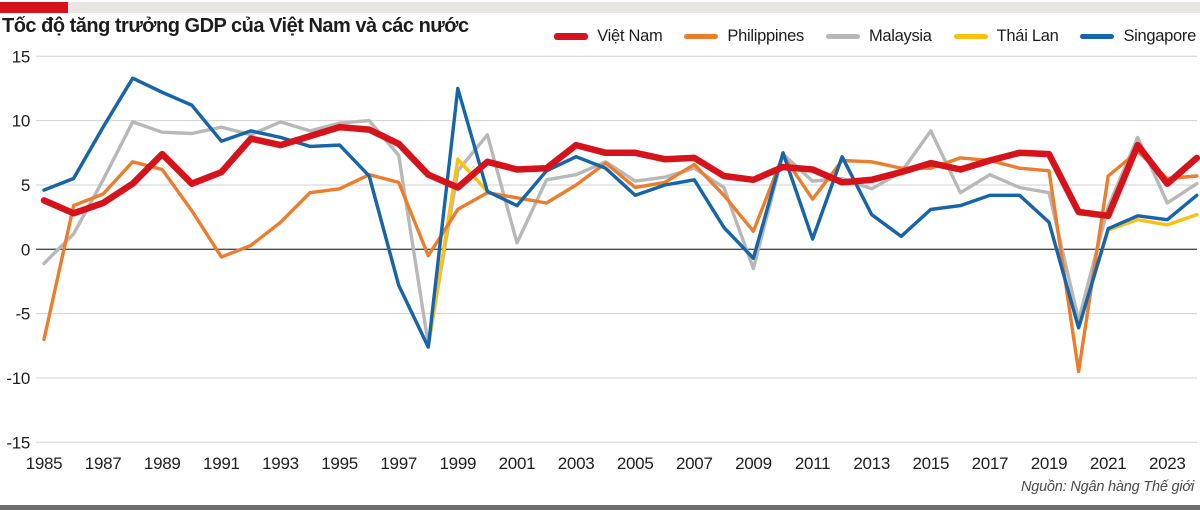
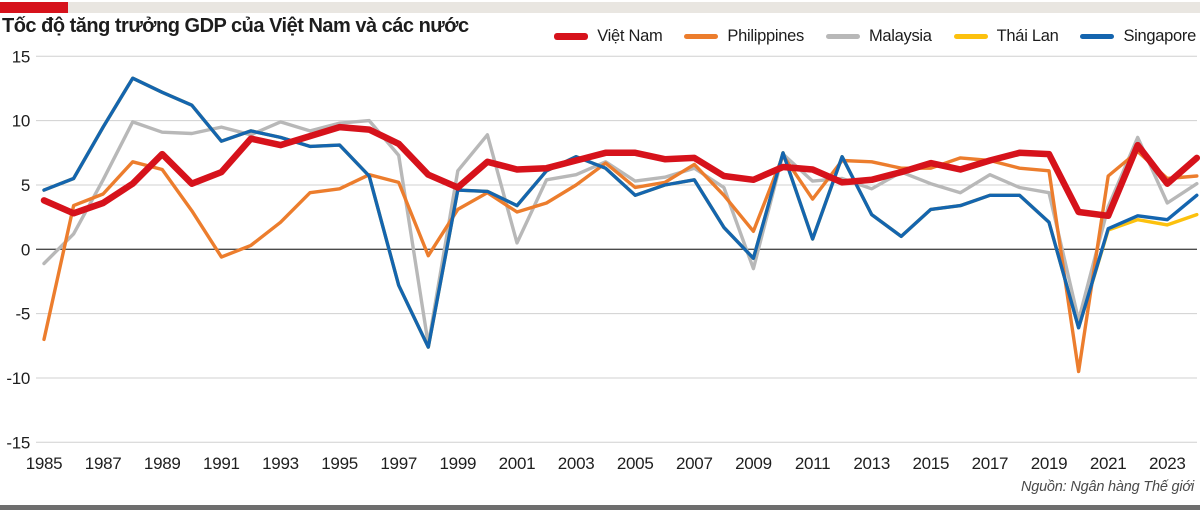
Thái Lan/1999: 7.0 -> 4.6
Singapore/1999: 12.5 -> 4.6
Philippines/2001: 4.0 -> 2.9
Việt Nam/2003: 8.1 -> 6.9
Malaysia/2015: 9.2 -> 5.1
